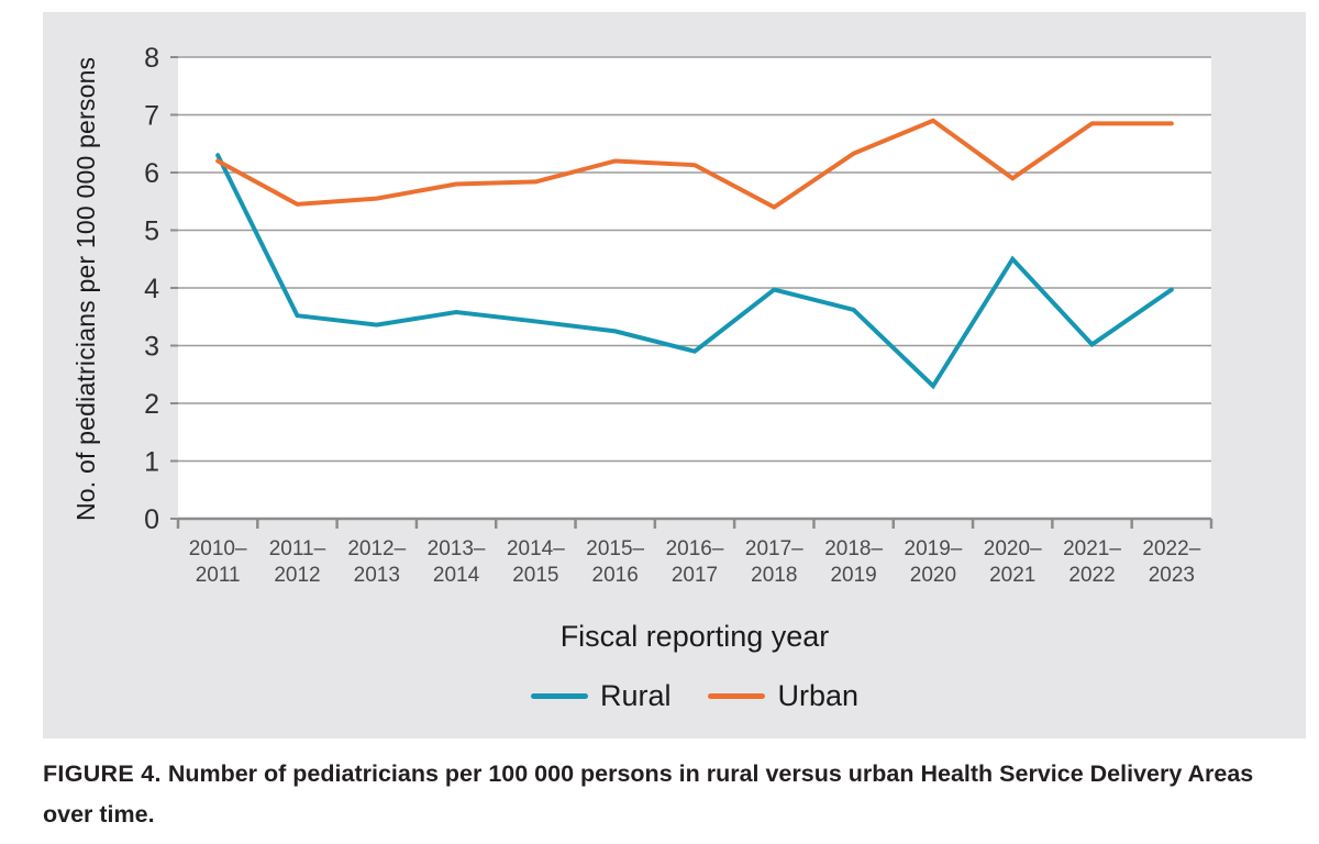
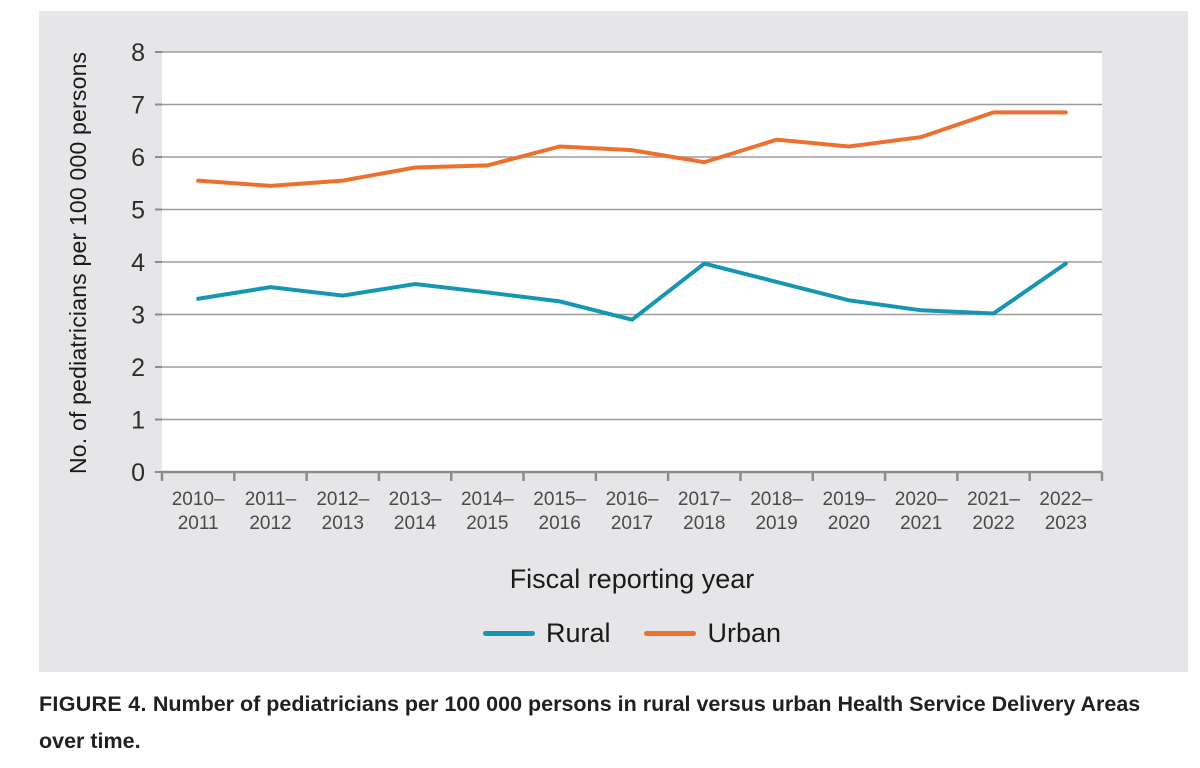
Rural/2010–2011: 6.3 -> 3.3
Urban/2010–2011: 6.2 -> 5.5
Urban/2017–2018: 5.4 -> 5.9
Rural/2019–2020: 2.3 -> 3.3
Urban/2019–2020: 6.9 -> 6.2
Rural/2020–2021: 4.5 -> 3.1
Urban/2020–2021: 5.9 -> 6.4
